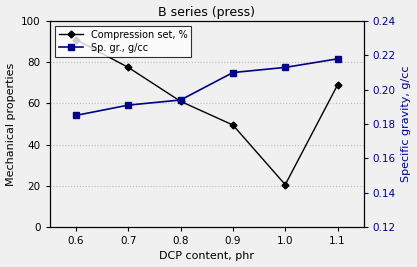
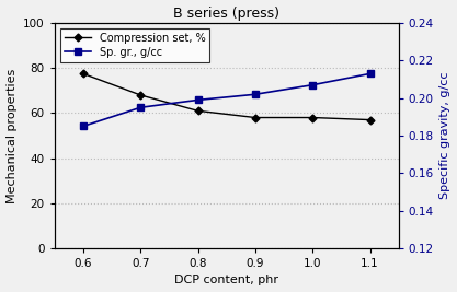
Compression set, %/0.6: 91.0 -> 77.5
Compression set, %/0.7: 77.5 -> 68.0
Sp. gr., g/cc/0.7: 0.191 -> 0.195
Sp. gr., g/cc/0.8: 0.194 -> 0.199
Compression set, %/0.9: 49.5 -> 58.0
Sp. gr., g/cc/0.9: 0.210 -> 0.202
Compression set, %/1.0: 20.5 -> 58.0
Sp. gr., g/cc/1.0: 0.213 -> 0.207
Compression set, %/1.1: 69.0 -> 57.0
Sp. gr., g/cc/1.1: 0.218 -> 0.213
